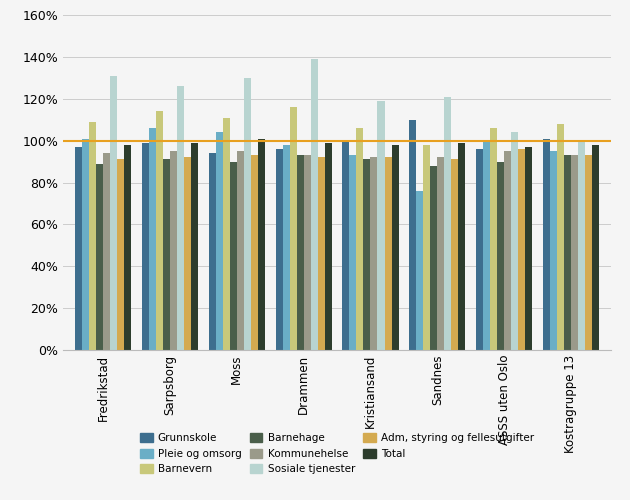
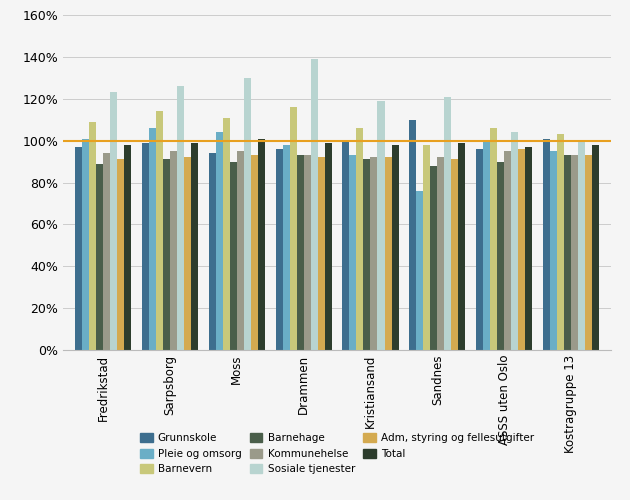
Sosiale tjenester/Fredrikstad: 131% -> 123%
Barnevern/Kostragruppe 13: 108% -> 103%
